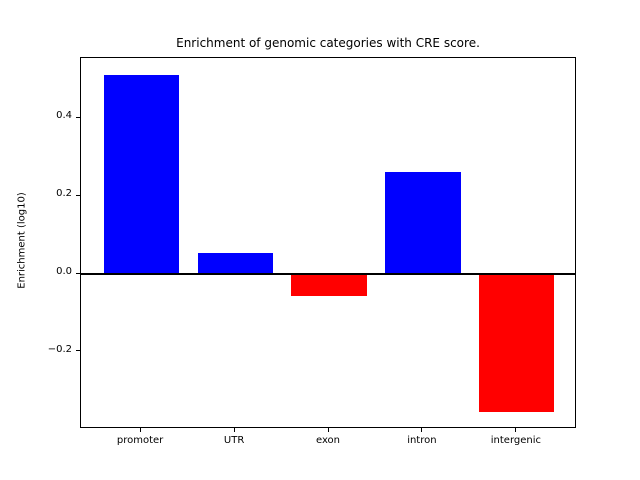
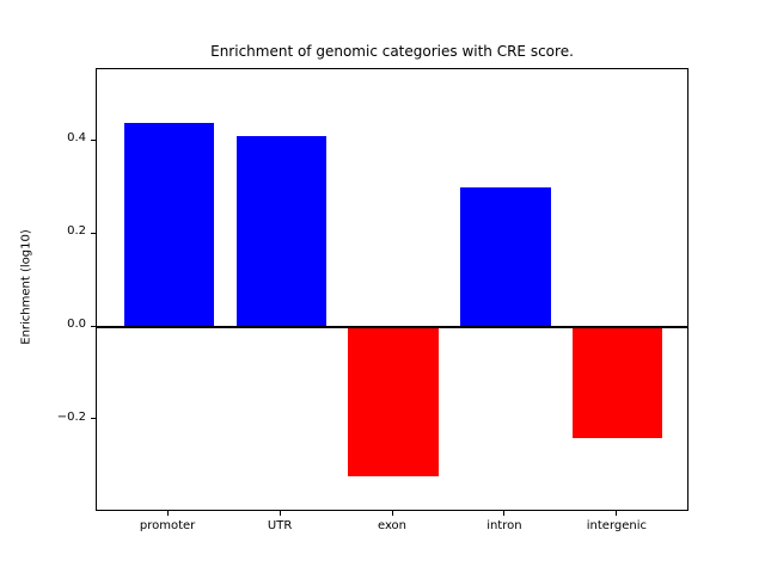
promoter: 0.51 -> 0.44
UTR: 0.06 -> 0.41
exon: -0.06 -> -0.32
intron: 0.26 -> 0.30
intergenic: -0.35 -> -0.24
